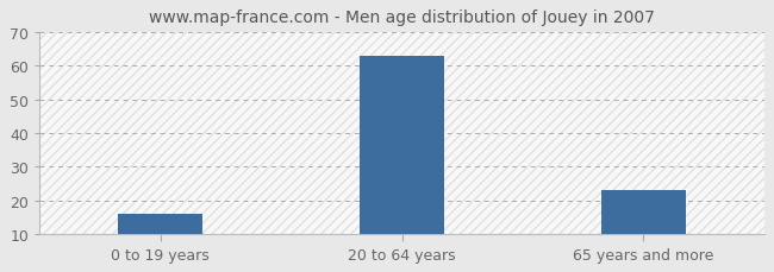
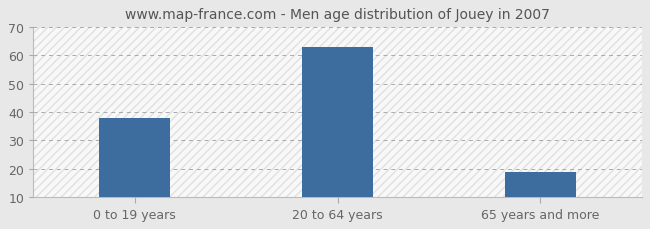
0 to 19 years: 16 -> 38
65 years and more: 23 -> 19
